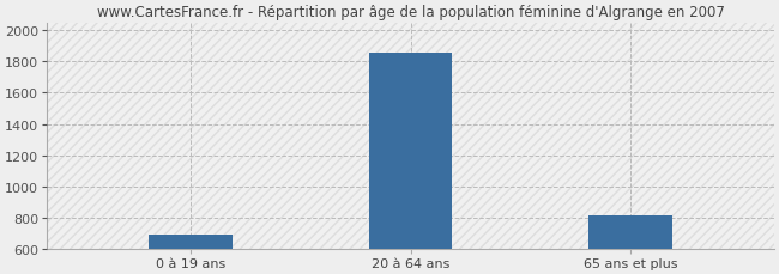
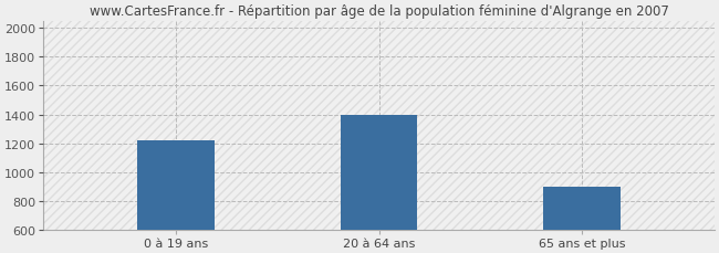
0 à 19 ans: 690 -> 1220
20 à 64 ans: 1860 -> 1400
65 ans et plus: 810 -> 900
